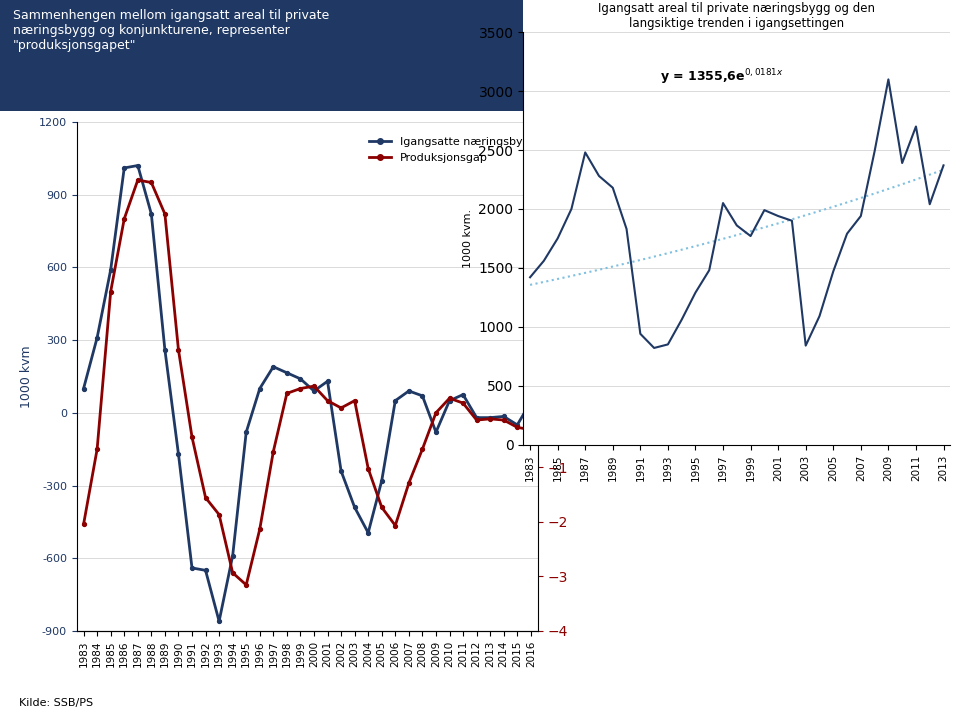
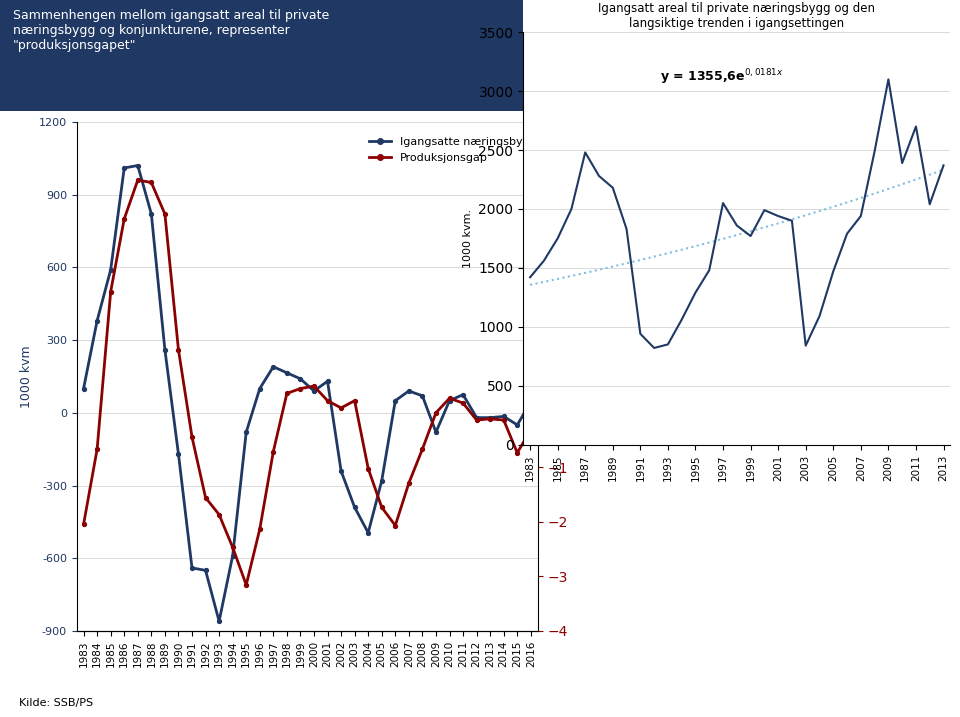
Igangsatte næringsbygg/1984: 310 -> 380
Produksjonsgap/1994: -660 -> -555
Produksjonsgap/2015: -60 -> -165
